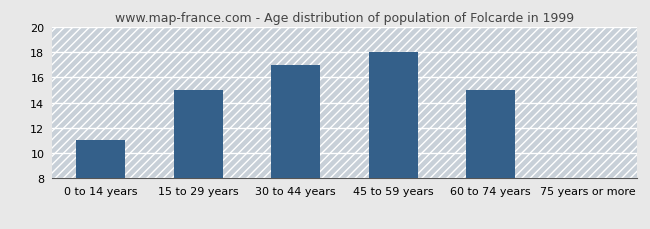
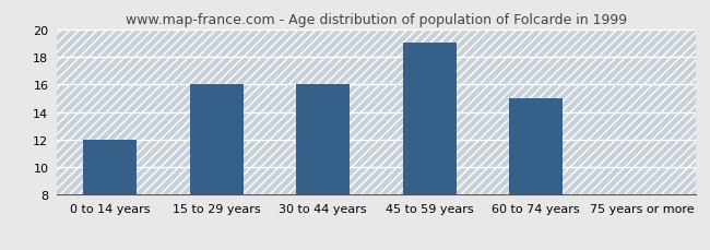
0 to 14 years: 11.0 -> 12.0
15 to 29 years: 15.0 -> 16.0
30 to 44 years: 17.0 -> 16.0
45 to 59 years: 18.0 -> 19.0
